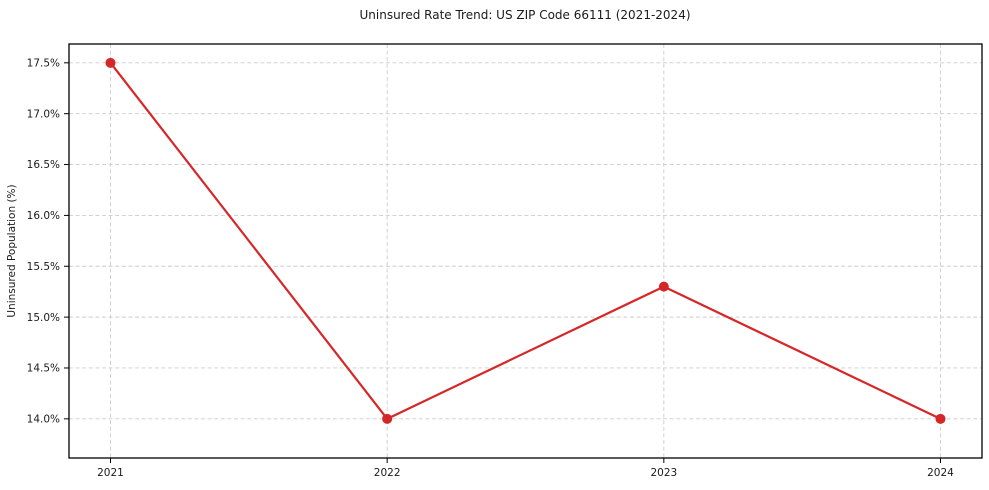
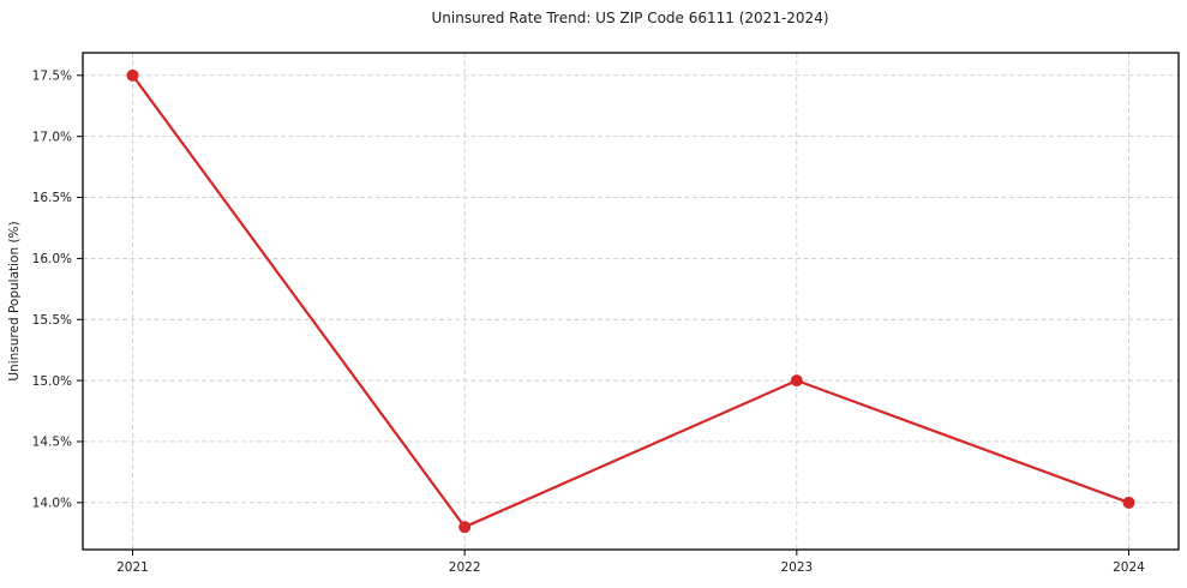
2022: 14.0% -> 13.8%
2023: 15.3% -> 15.0%
